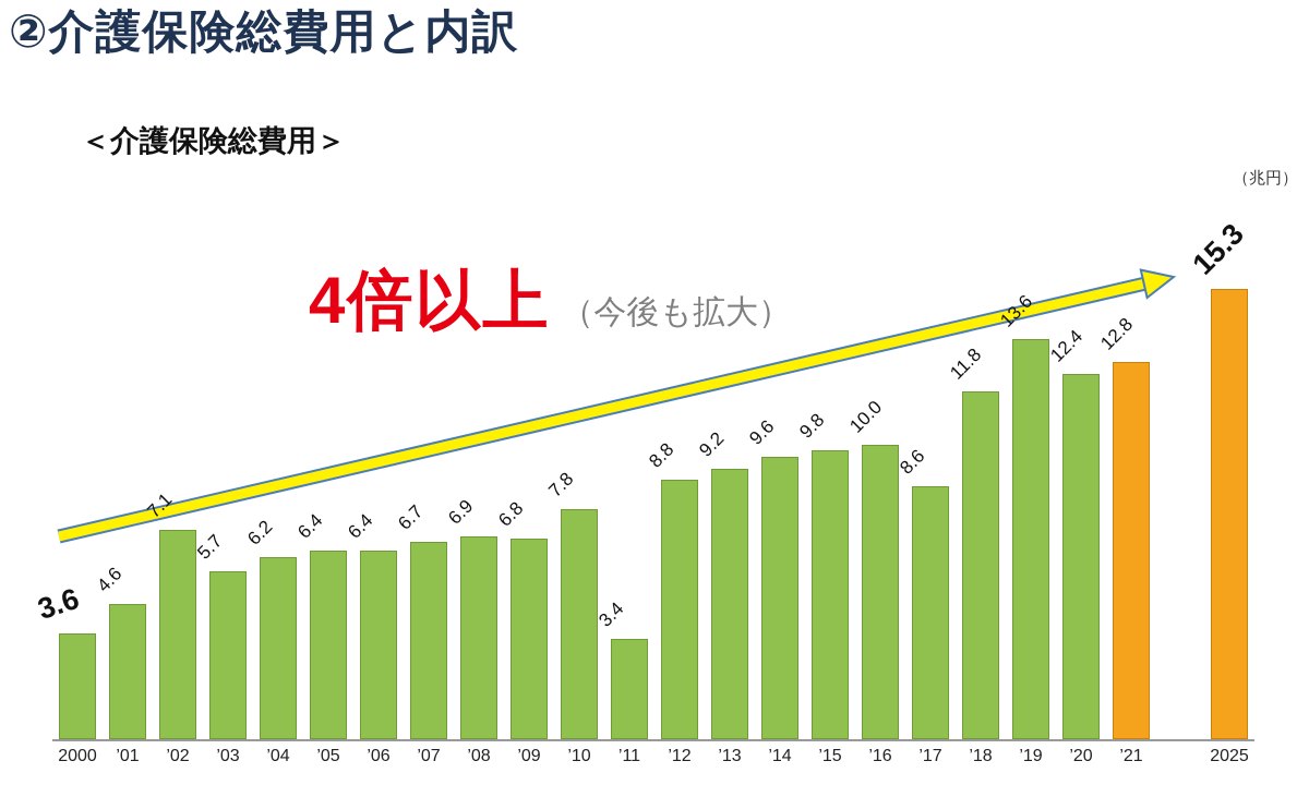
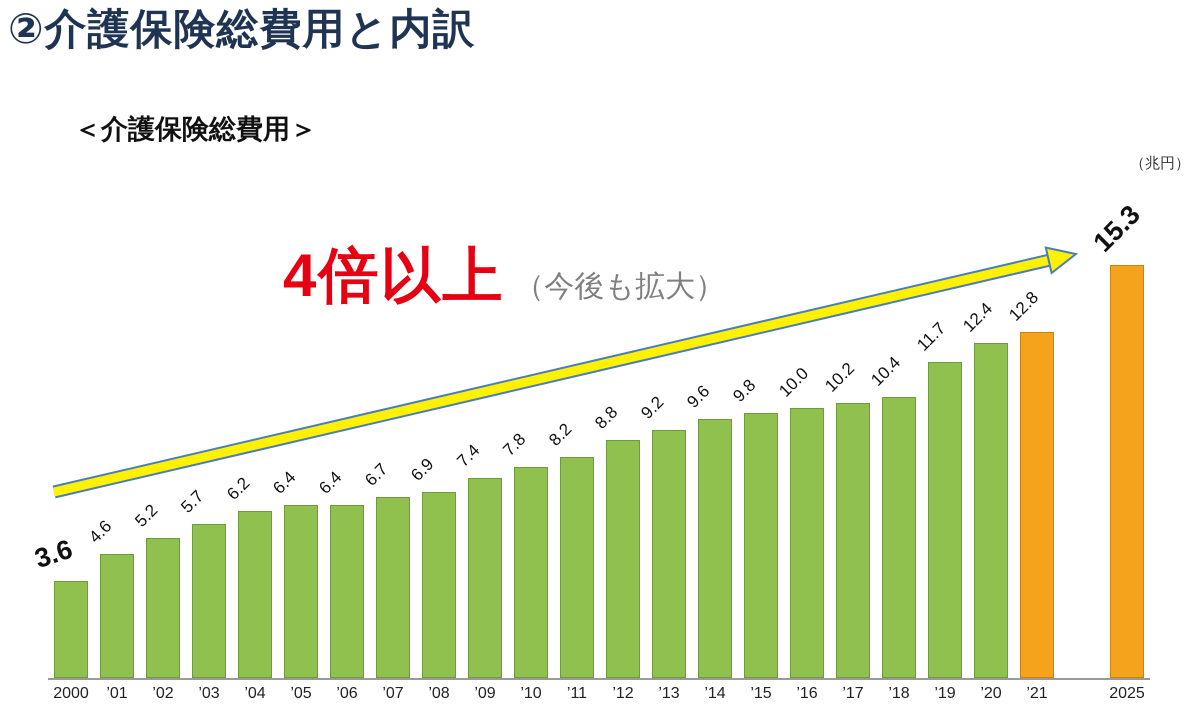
’02: 7.1 -> 5.2
’09: 6.8 -> 7.4
’11: 3.4 -> 8.2
’17: 8.6 -> 10.2
’18: 11.8 -> 10.4
’19: 13.6 -> 11.7
